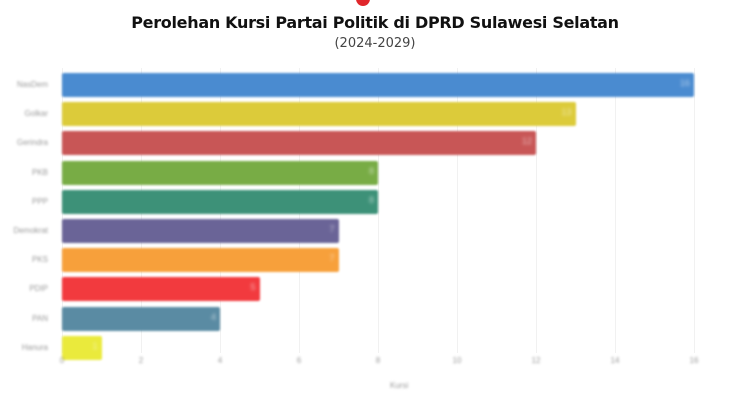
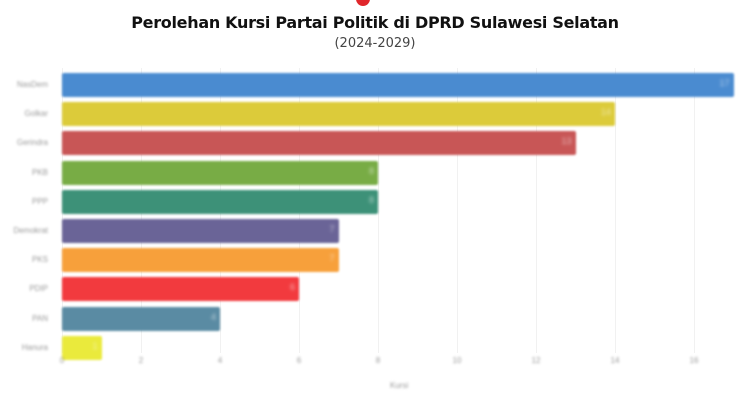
NasDem: 16 -> 17
Golkar: 13 -> 14
Gerindra: 12 -> 13
PDIP: 5 -> 6
